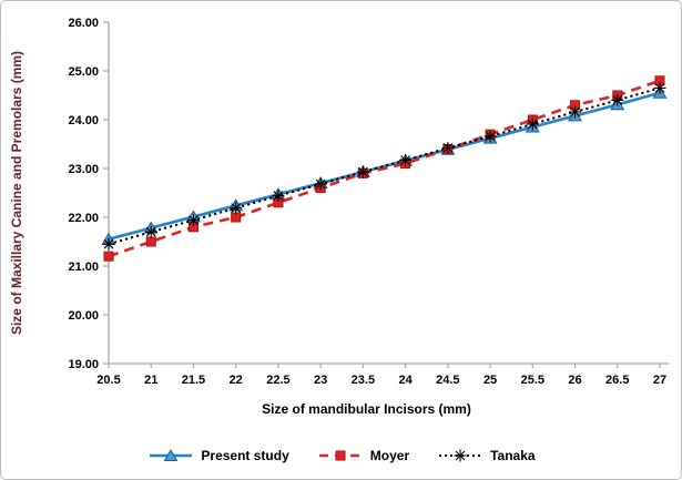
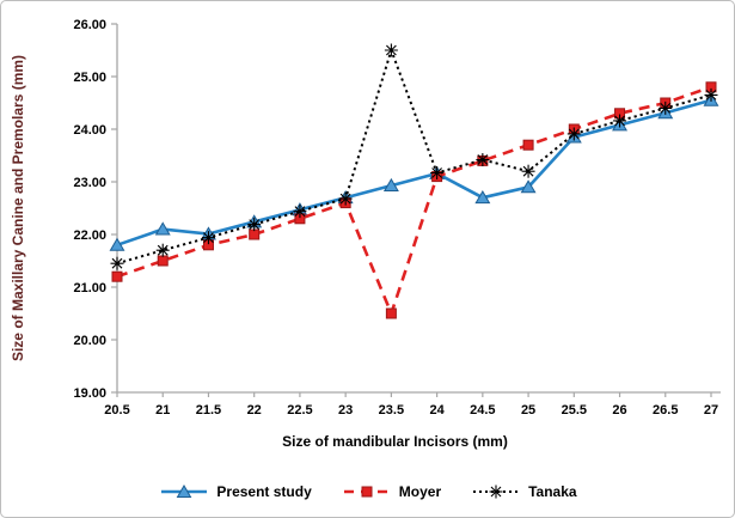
Present study/20.5: 21.6 -> 21.8
Present study/21: 21.8 -> 22.1
Moyer/23.5: 22.9 -> 20.5
Tanaka/23.5: 22.9 -> 25.5
Present study/24.5: 23.4 -> 22.7
Present study/25: 23.6 -> 22.9
Tanaka/25: 23.7 -> 23.2
